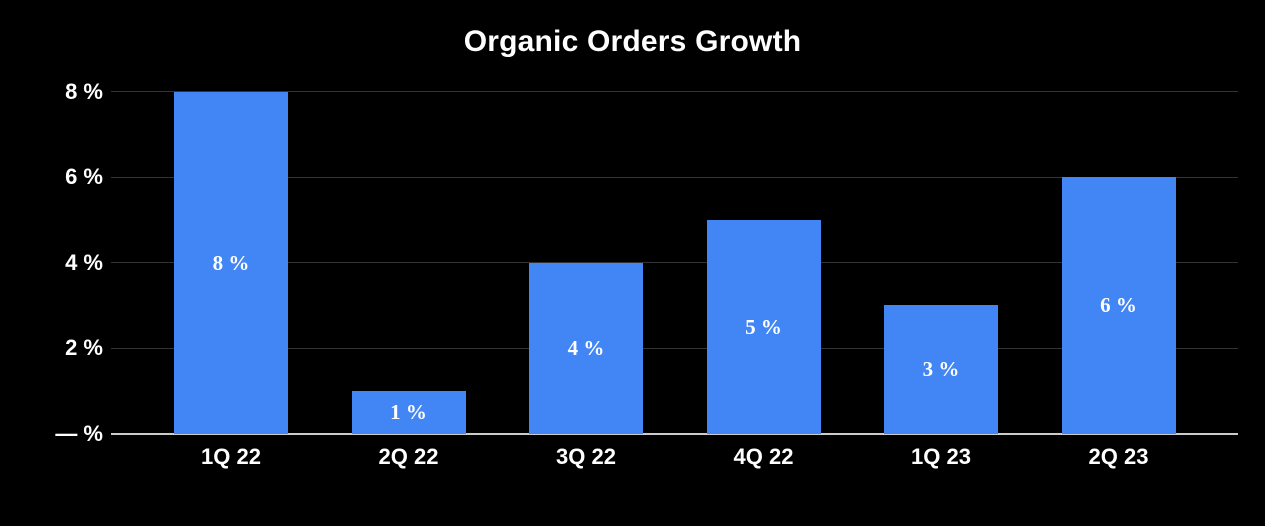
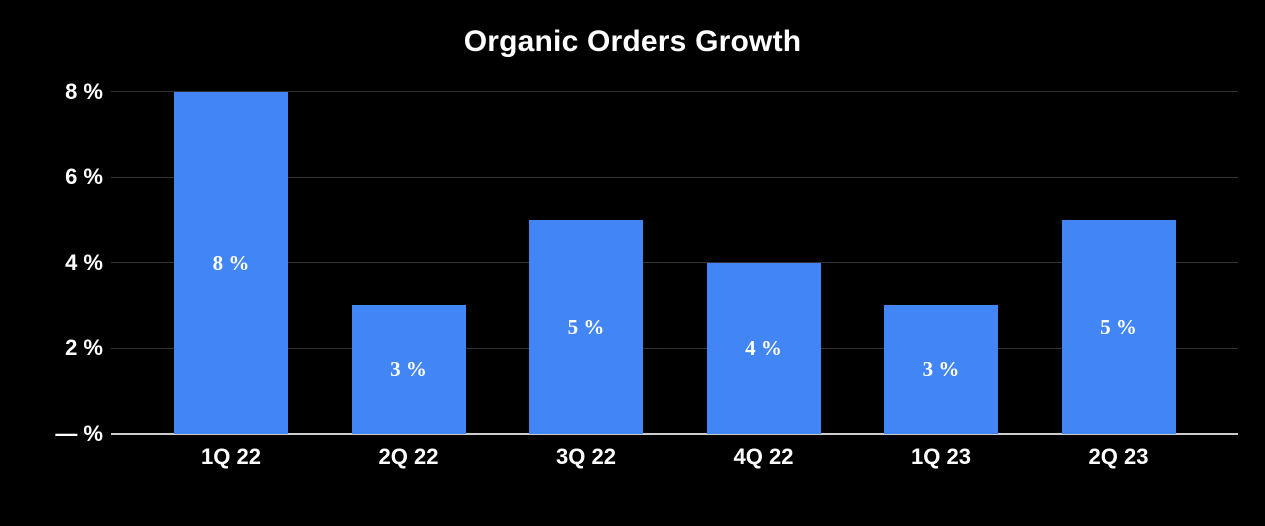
2Q 22: 1 -> 3
3Q 22: 4 -> 5
4Q 22: 5 -> 4
2Q 23: 6 -> 5
